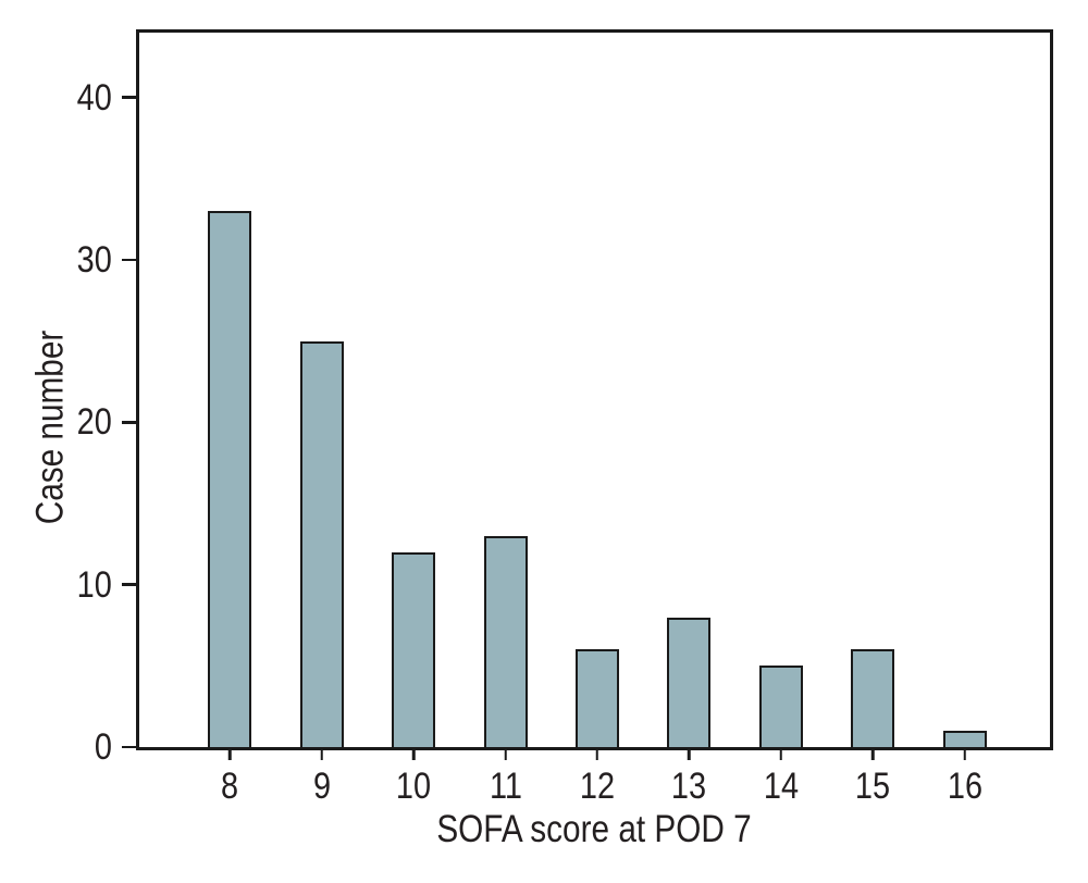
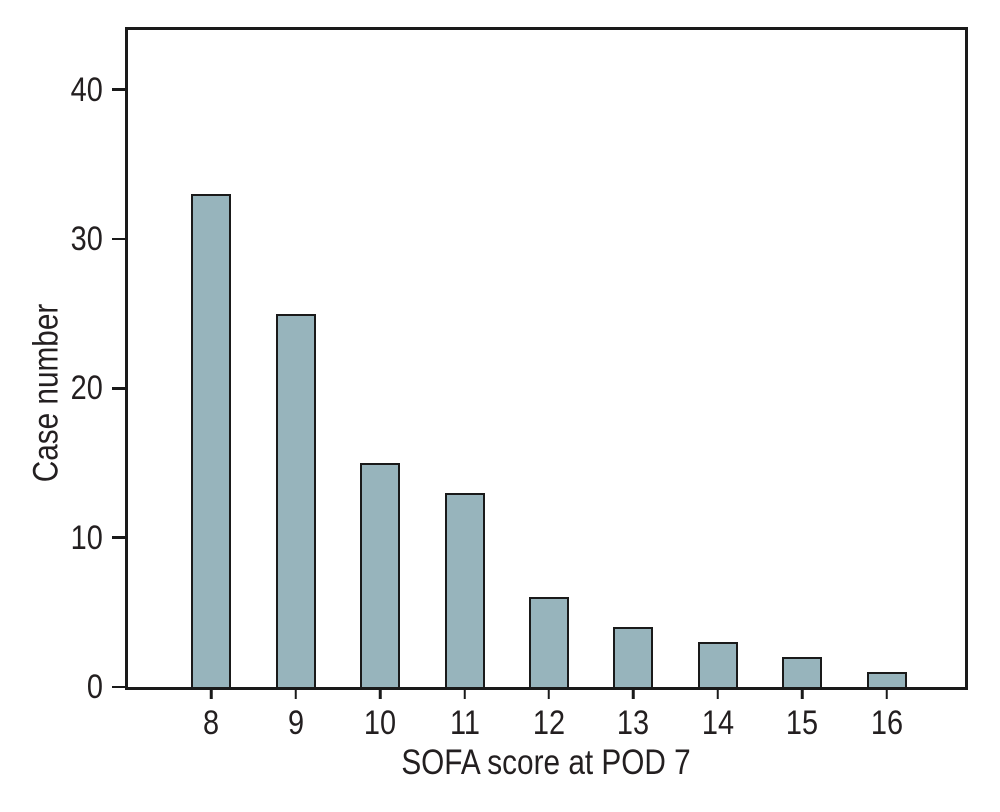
10: 12 -> 15
13: 8 -> 4
14: 5 -> 3
15: 6 -> 2
